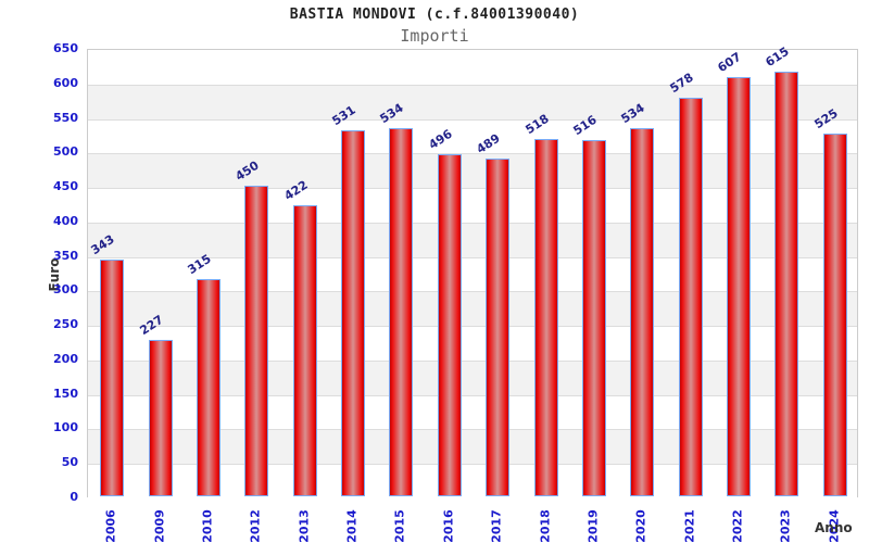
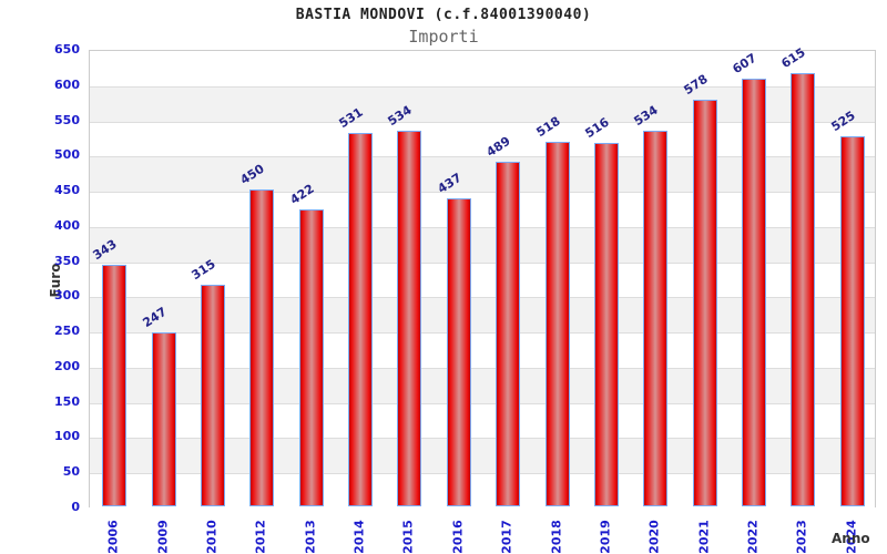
2009: 227 -> 247
2016: 496 -> 437
